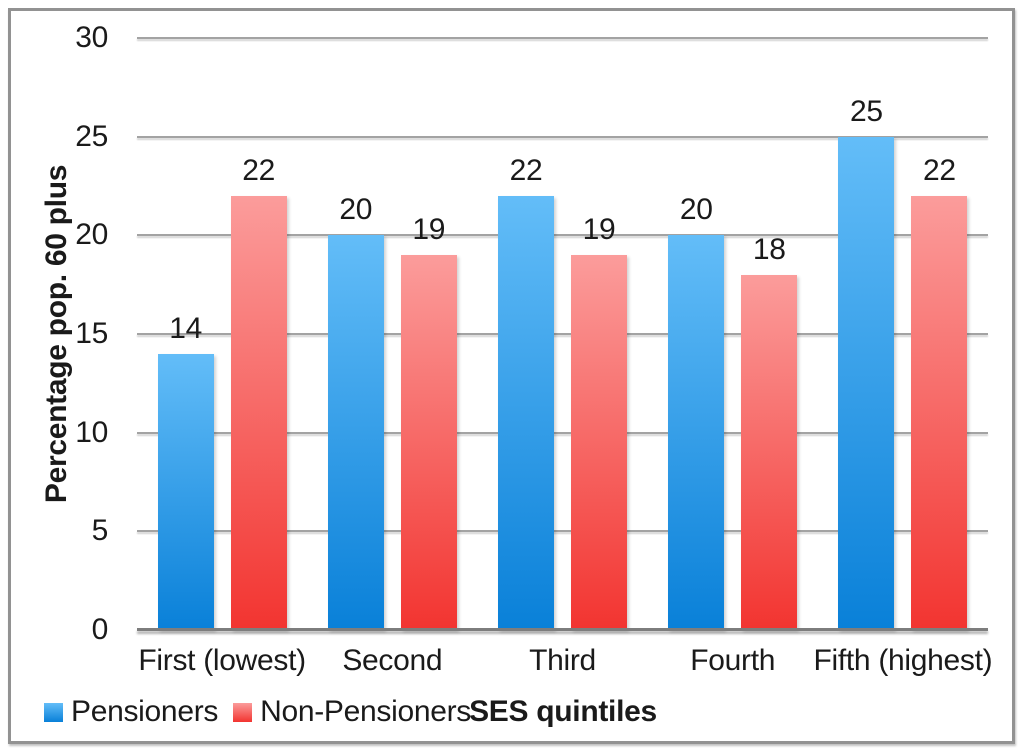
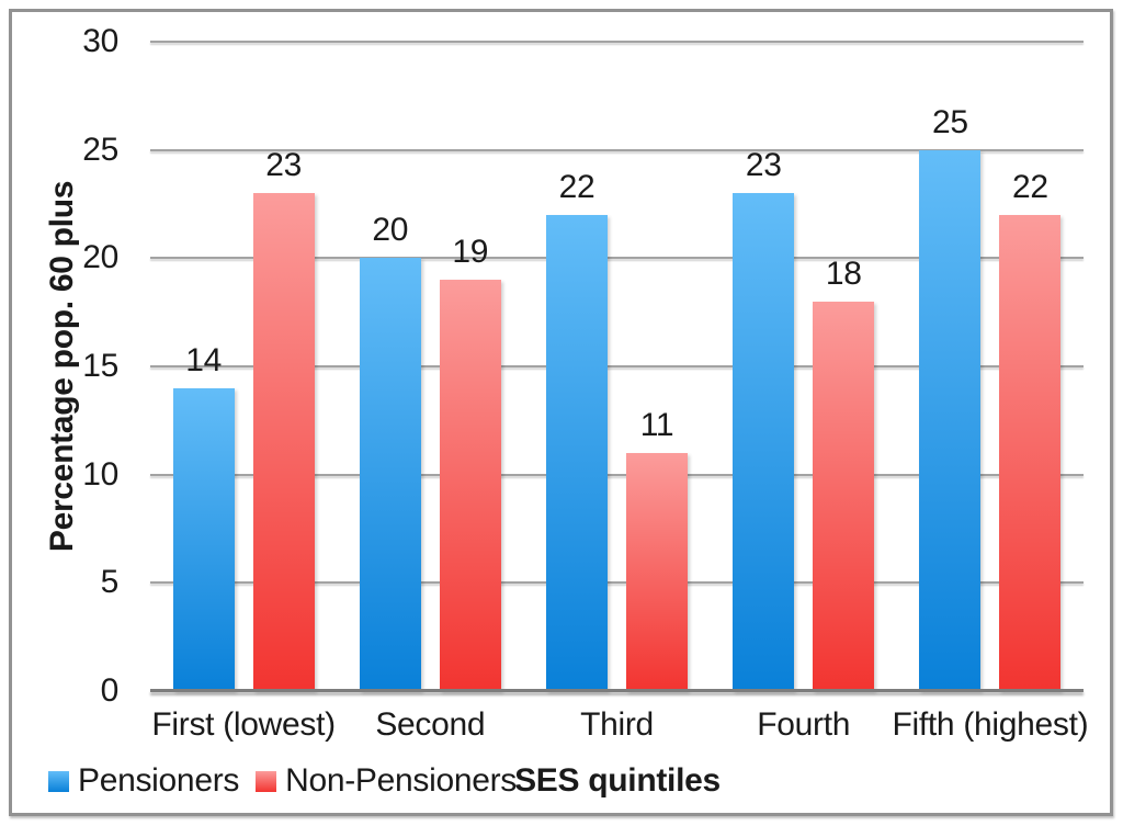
Non-Pensioners/First (lowest): 22 -> 23
Non-Pensioners/Third: 19 -> 11
Pensioners/Fourth: 20 -> 23
